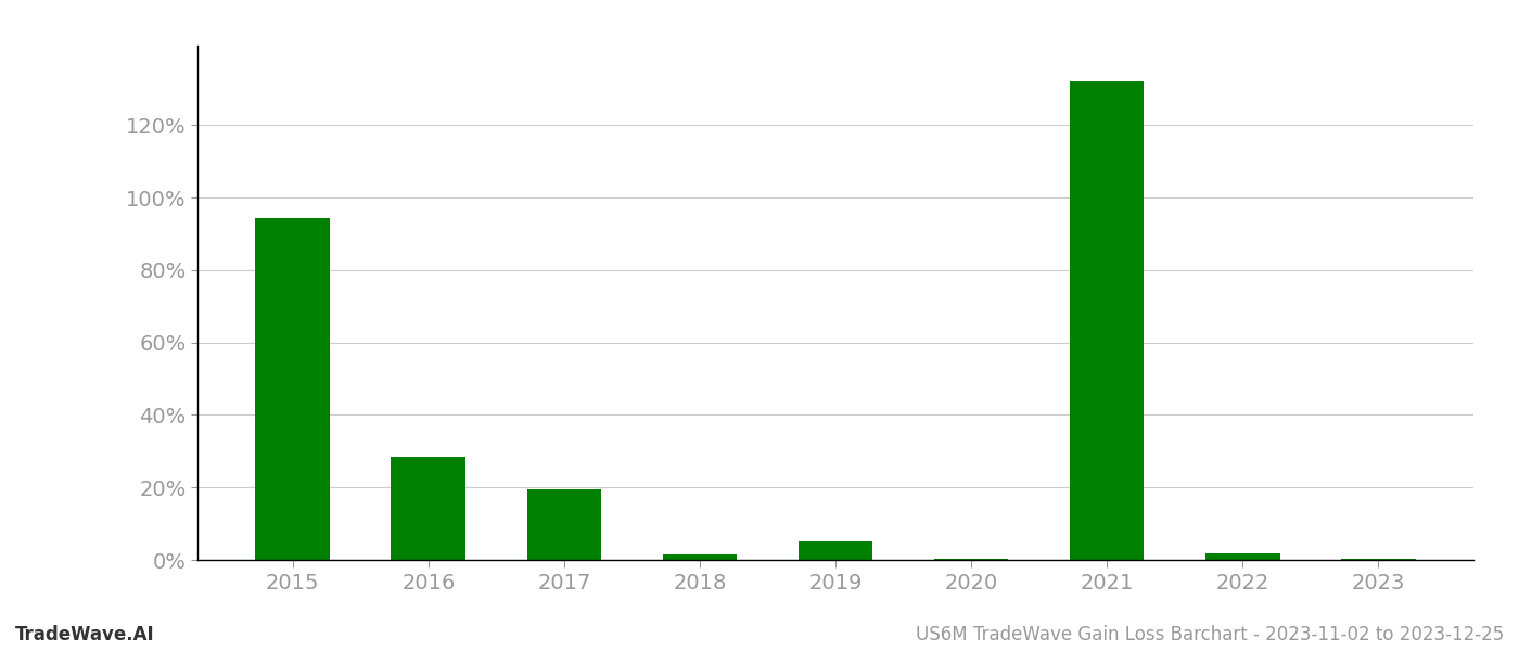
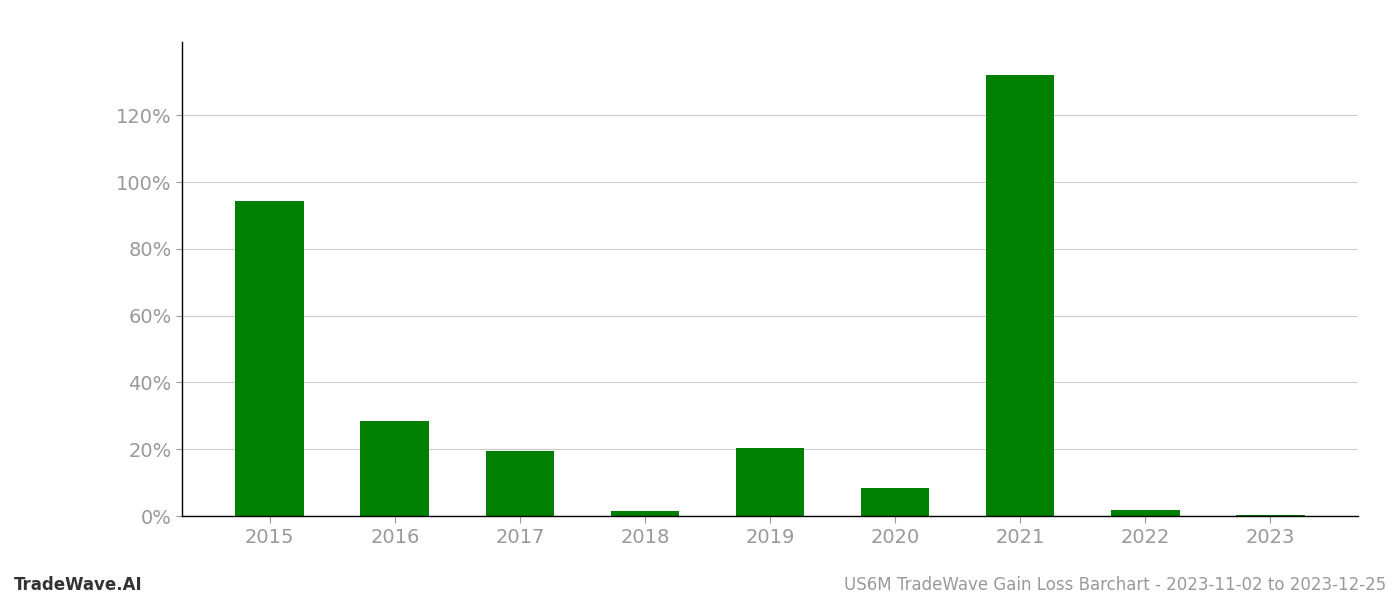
2019: 5.0% -> 20.5%
2020: 0.3% -> 8.5%
